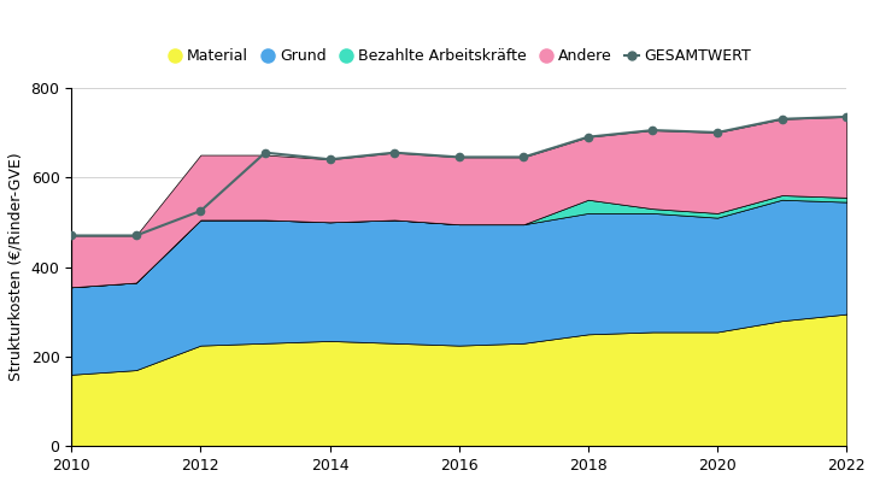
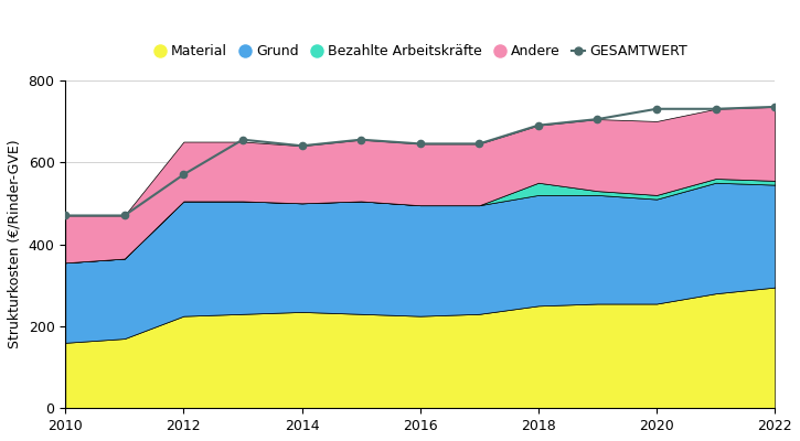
GESAMTWERT/2012: 525 -> 570
GESAMTWERT/2020: 700 -> 730
